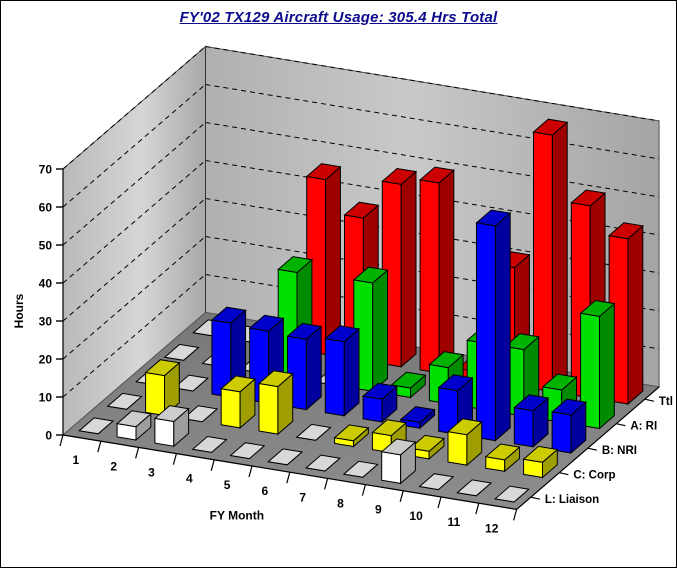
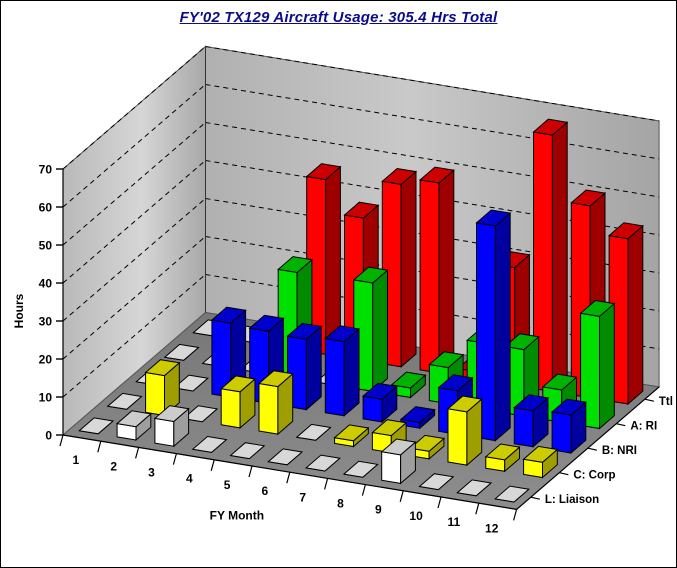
C: Corp/10: 8 -> 14
